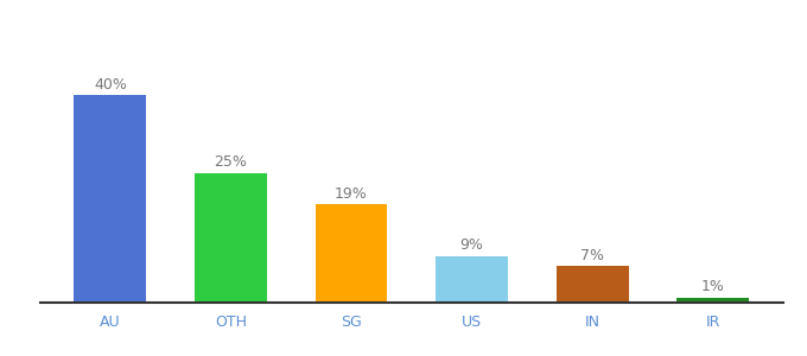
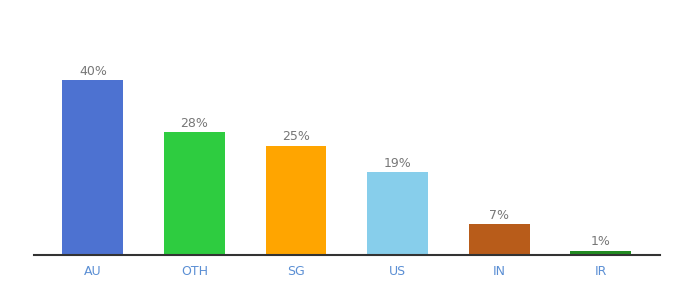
OTH: 25% -> 28%
SG: 19% -> 25%
US: 9% -> 19%
